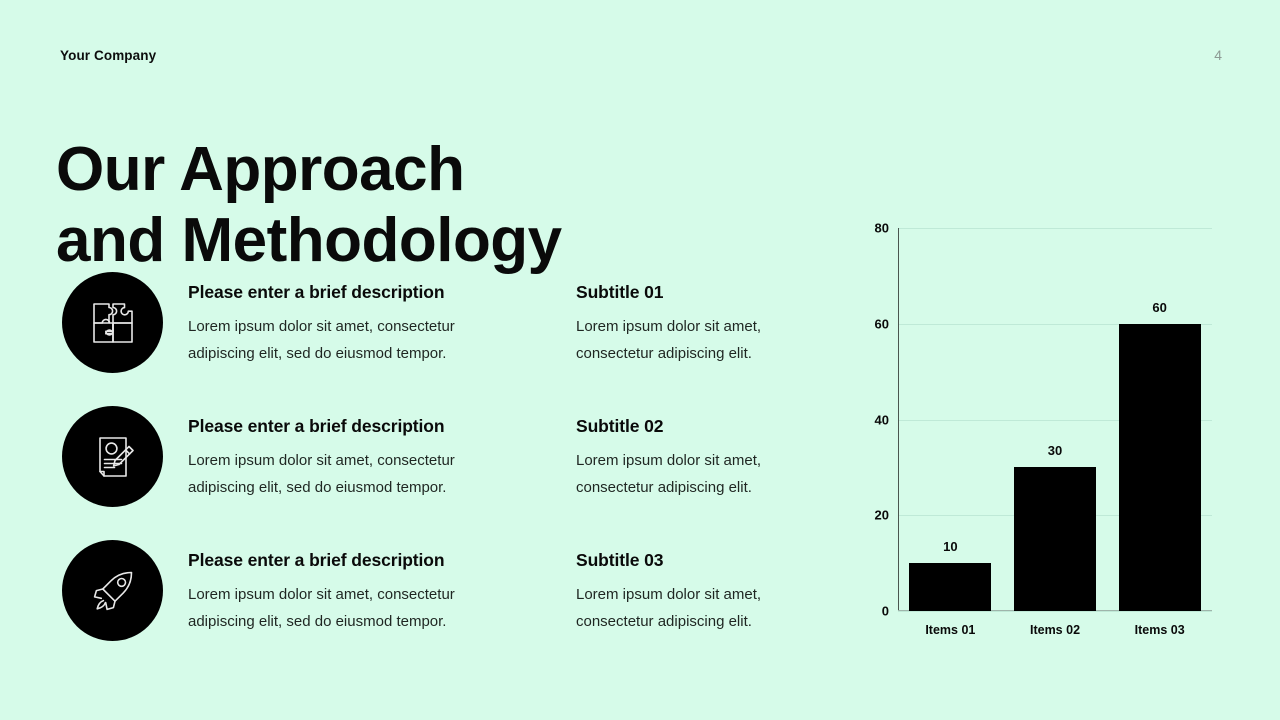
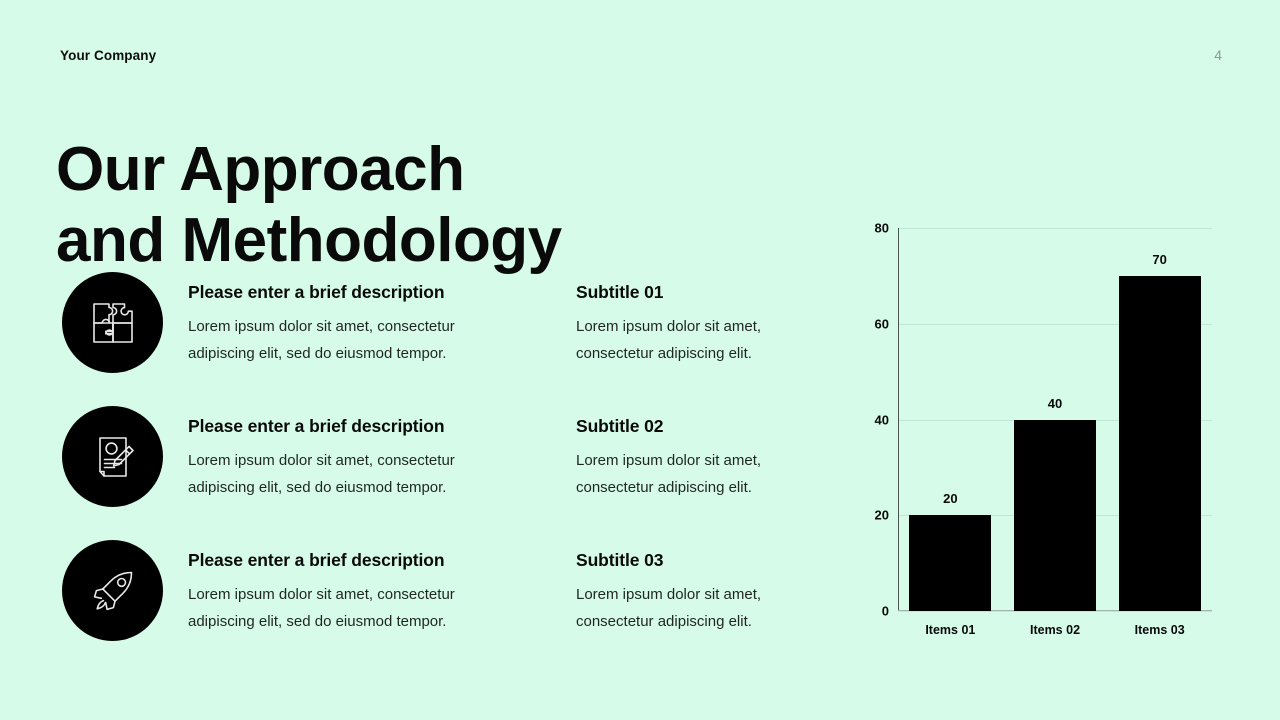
Items 01: 10 -> 20
Items 02: 30 -> 40
Items 03: 60 -> 70
